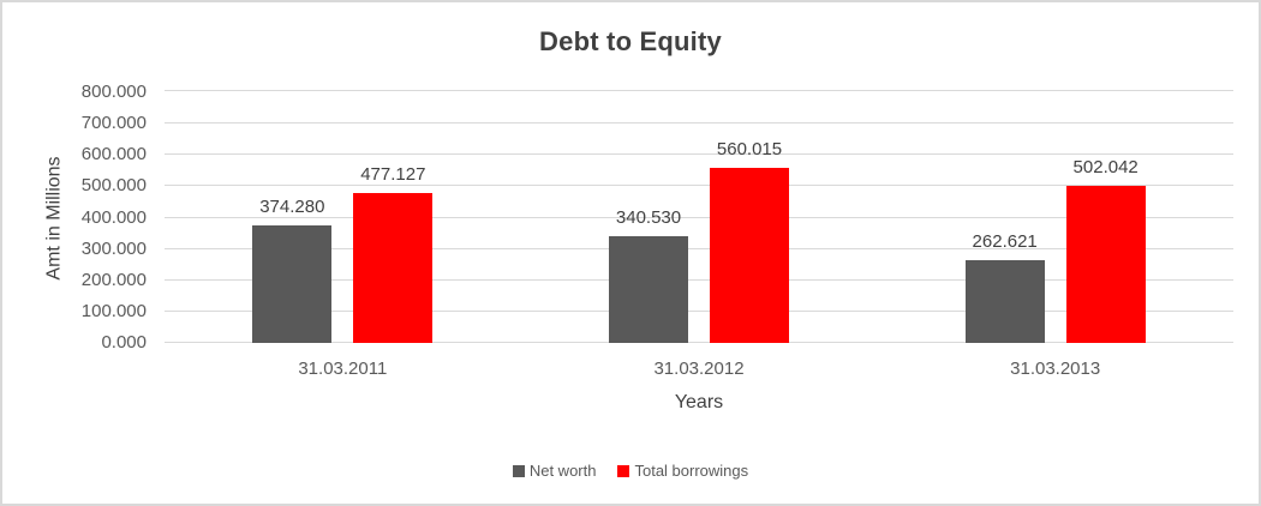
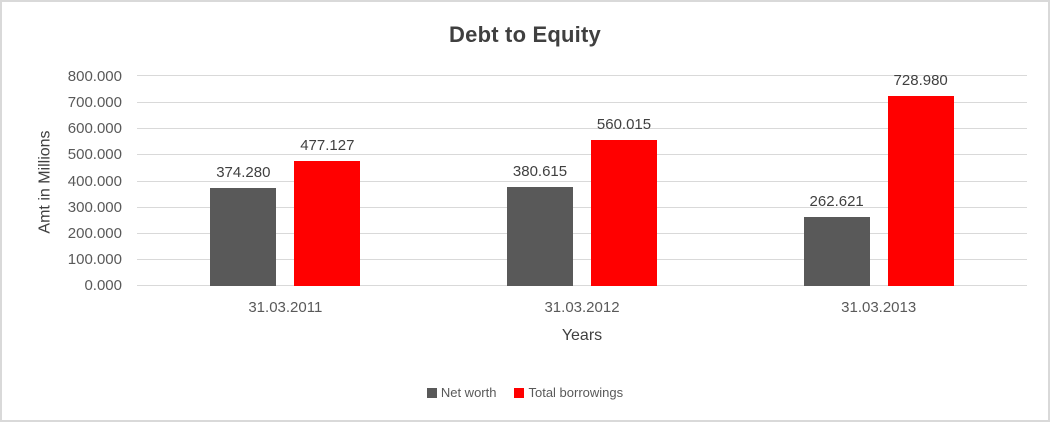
Net worth/31.03.2012: 340.530 -> 380.615
Total borrowings/31.03.2013: 502.042 -> 728.980
